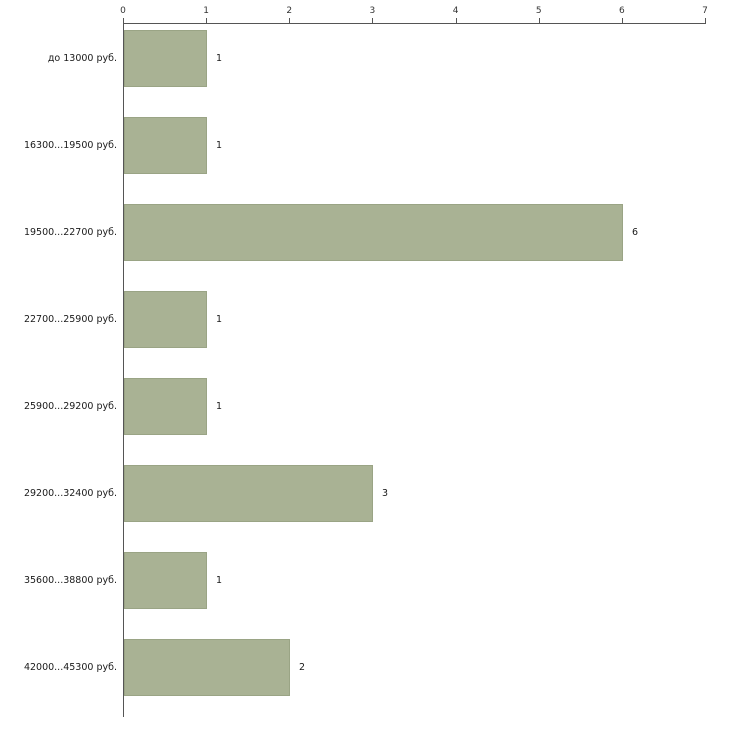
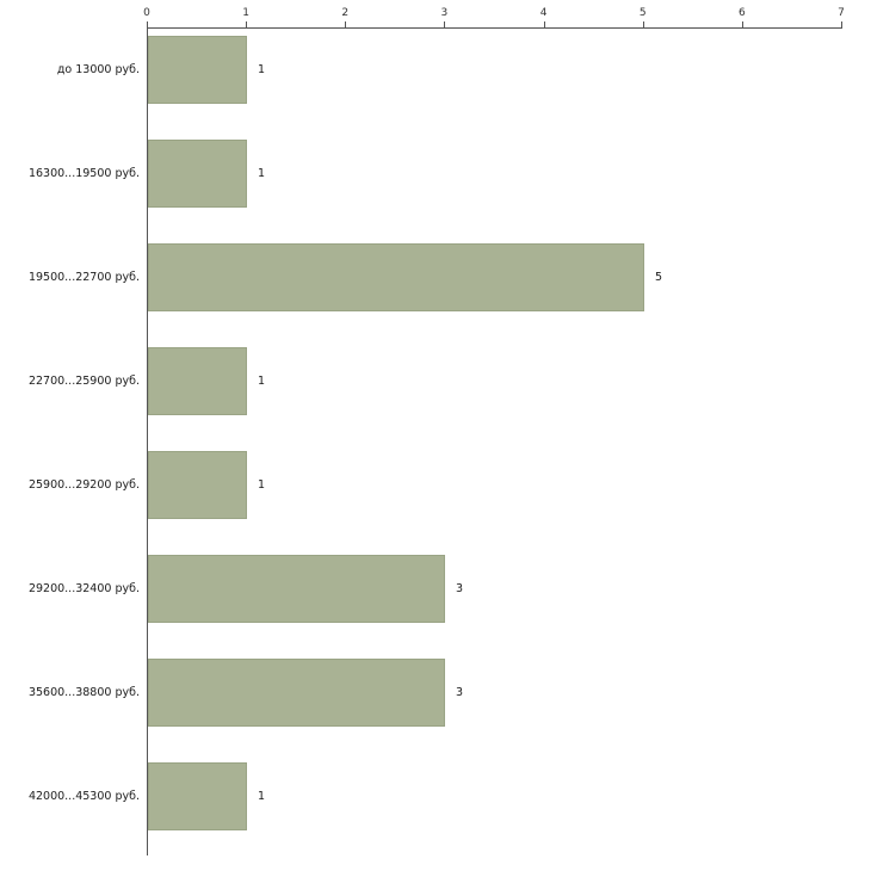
19500...22700 руб.: 6 -> 5
35600...38800 руб.: 1 -> 3
42000...45300 руб.: 2 -> 1
